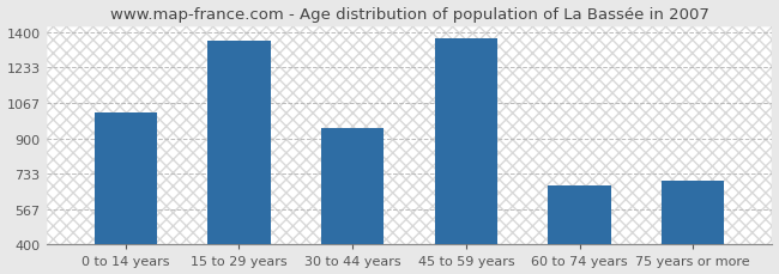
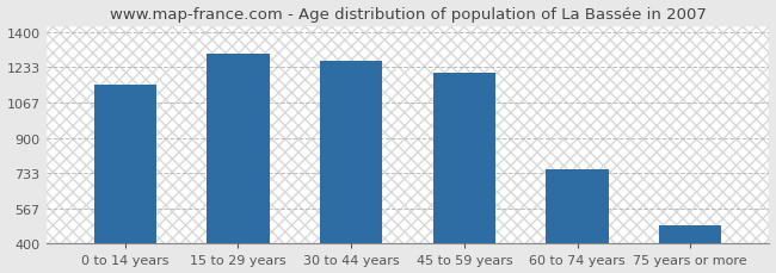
0 to 14 years: 1020 -> 1150
15 to 29 years: 1360 -> 1300
30 to 44 years: 950 -> 1260
45 to 59 years: 1370 -> 1210
60 to 74 years: 680 -> 750
75 years or more: 700 -> 490
